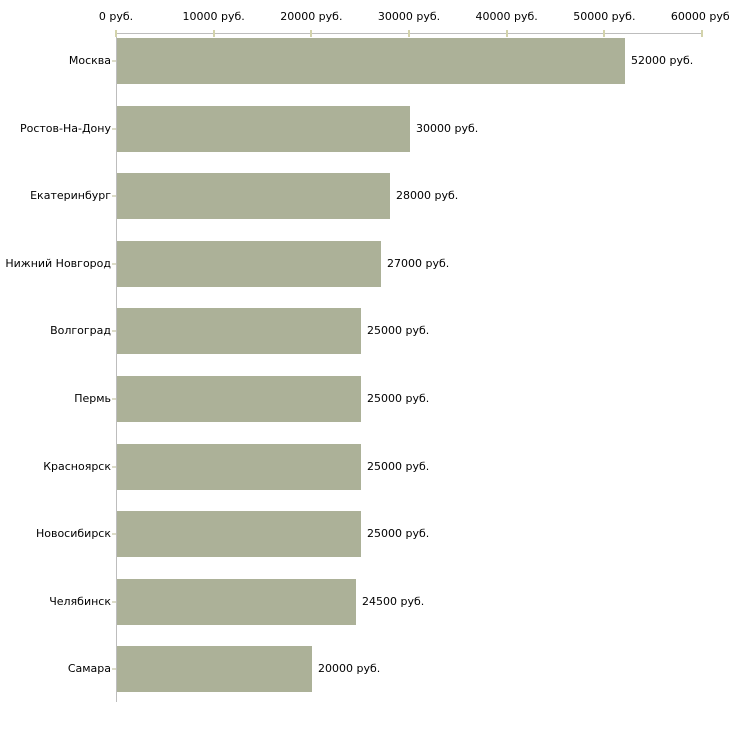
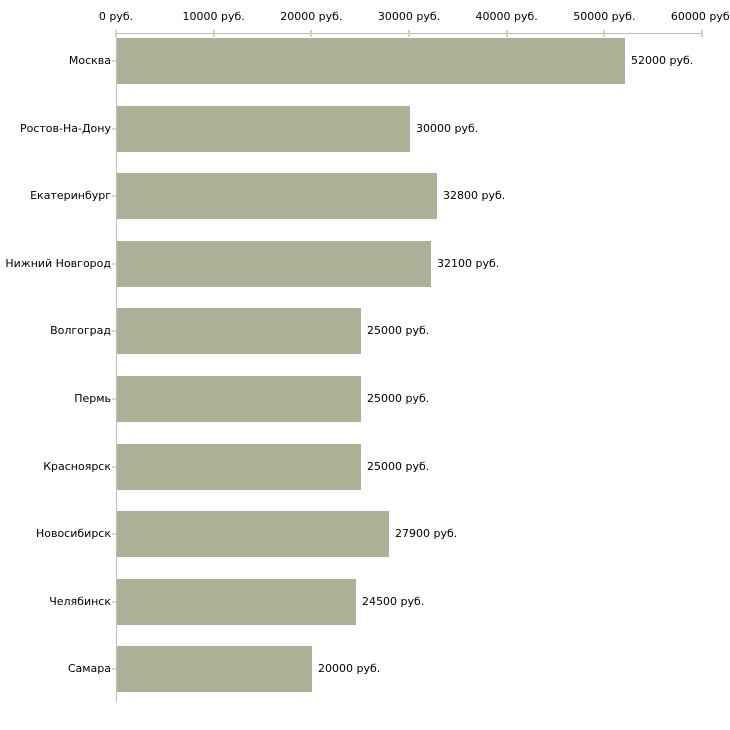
Екатеринбург: 28000 -> 32800
Нижний Новгород: 27000 -> 32100
Новосибирск: 25000 -> 27900
